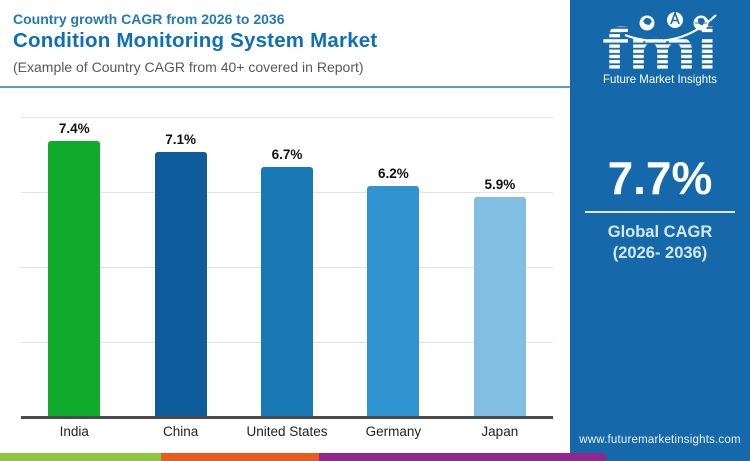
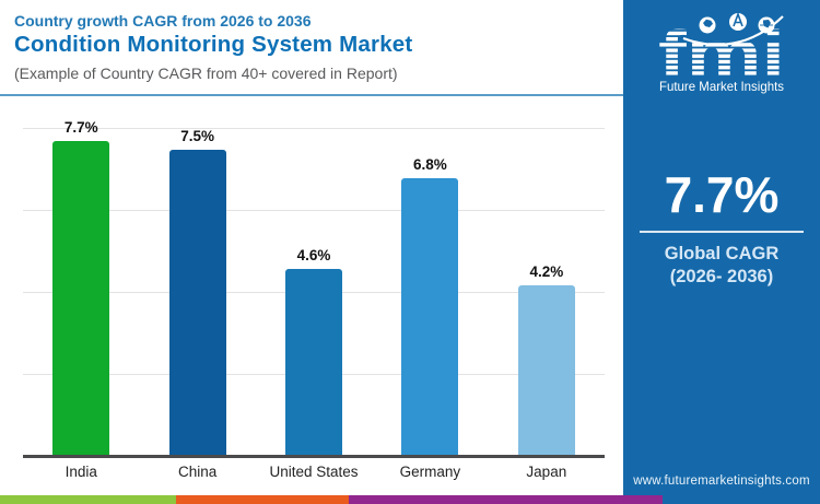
India: 7.4% -> 7.7%
China: 7.1% -> 7.5%
United States: 6.7% -> 4.6%
Germany: 6.2% -> 6.8%
Japan: 5.9% -> 4.2%
